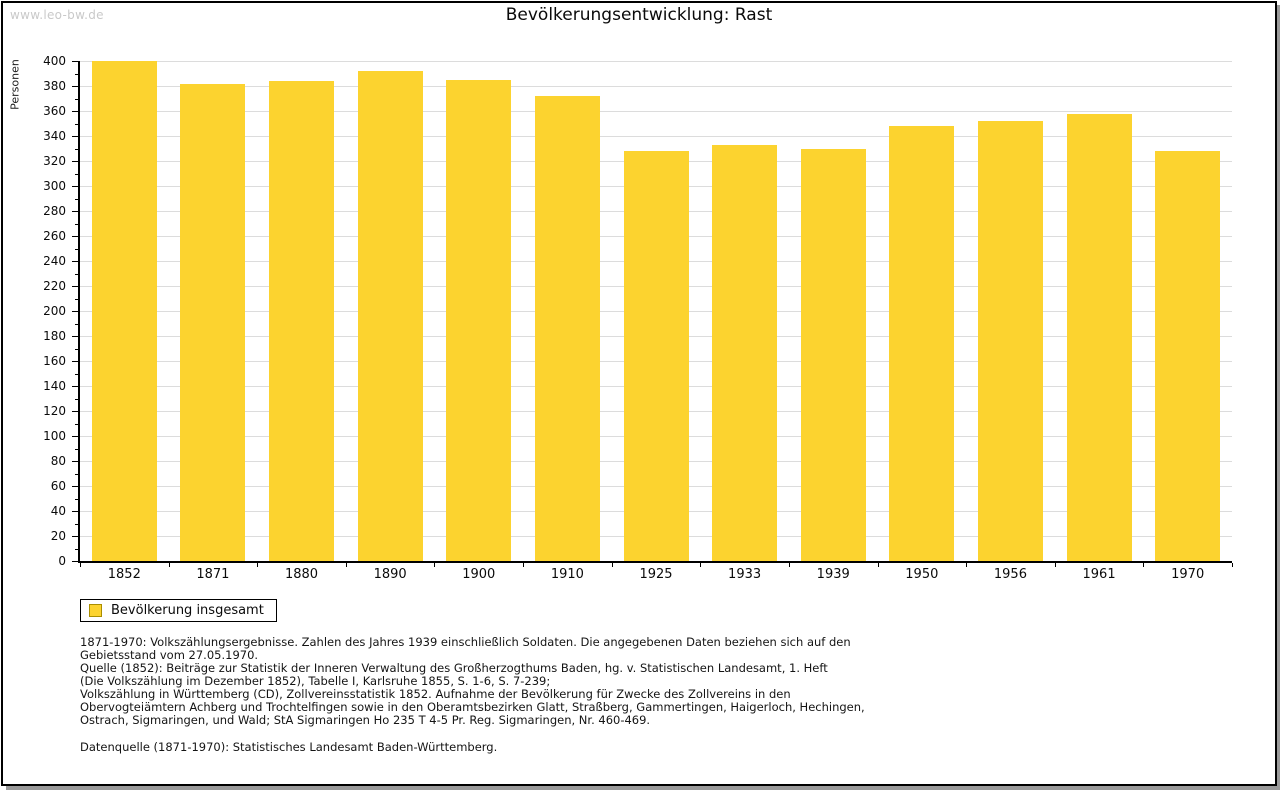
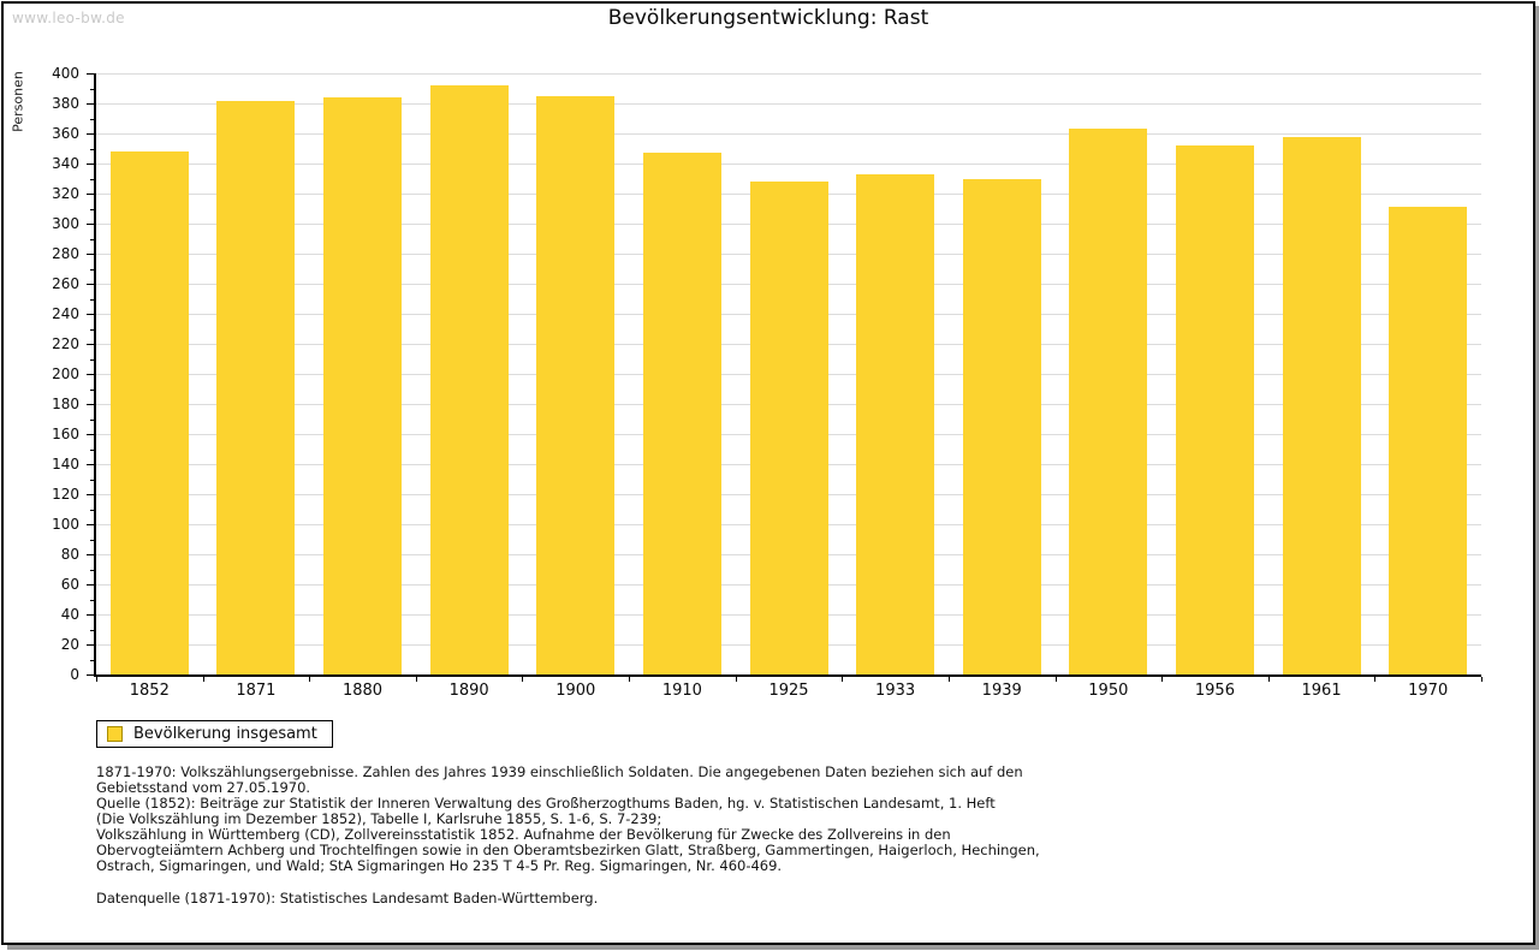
1852: 400 -> 348
1910: 372 -> 347
1950: 348 -> 363
1970: 328 -> 311
